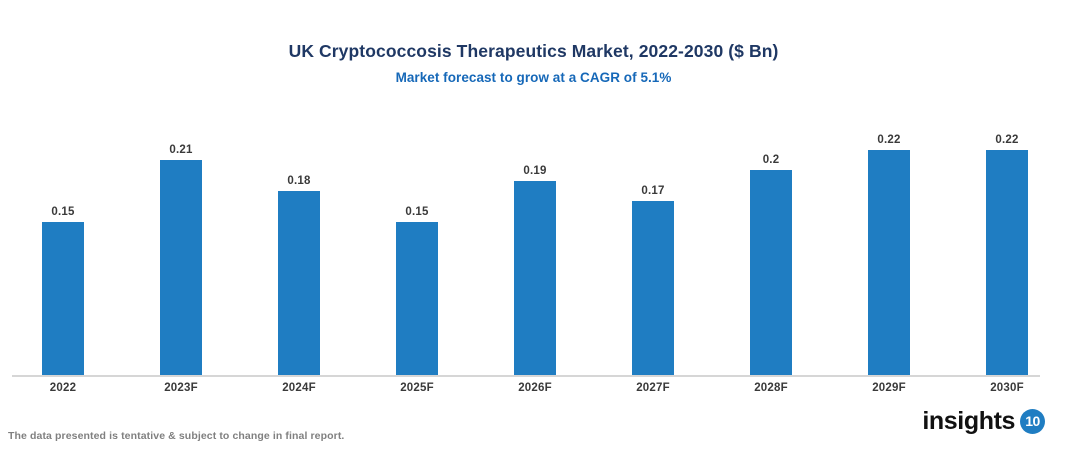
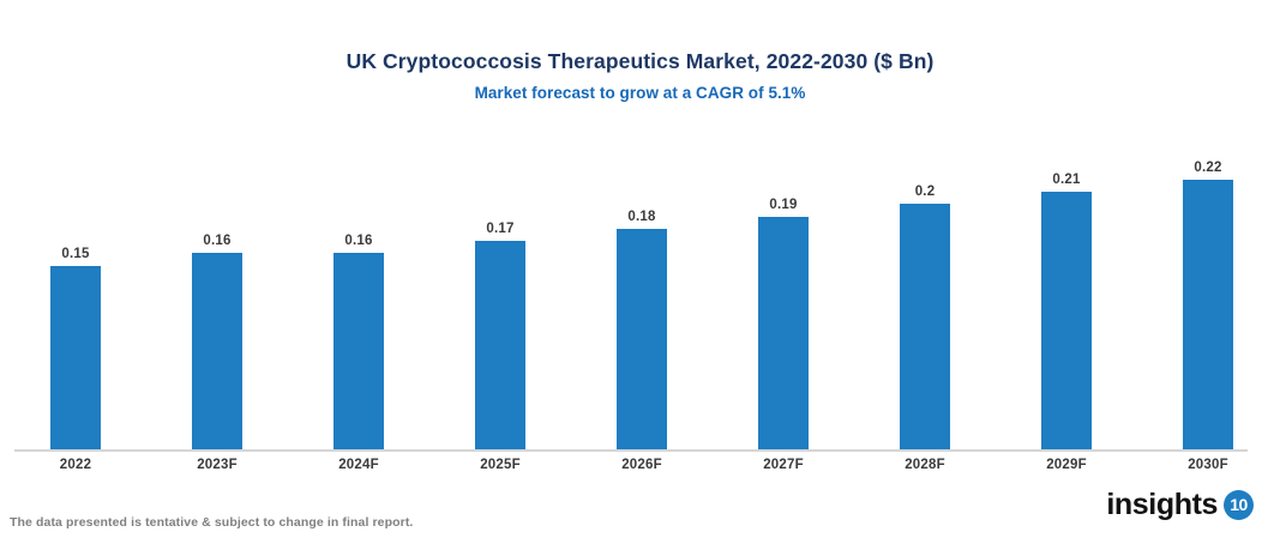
2023F: 0.21 -> 0.16
2024F: 0.18 -> 0.16
2025F: 0.15 -> 0.17
2026F: 0.19 -> 0.18
2027F: 0.17 -> 0.19
2029F: 0.22 -> 0.21
